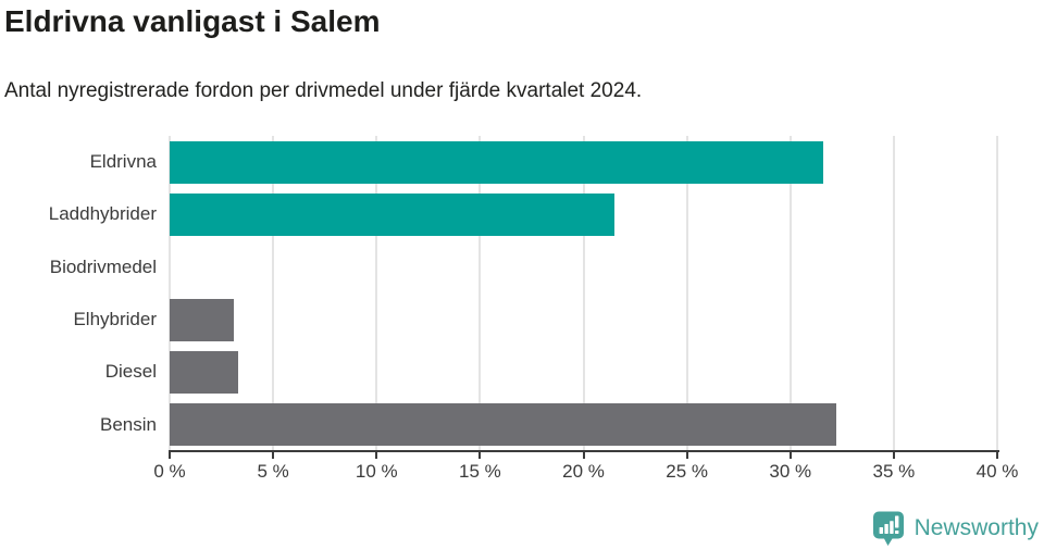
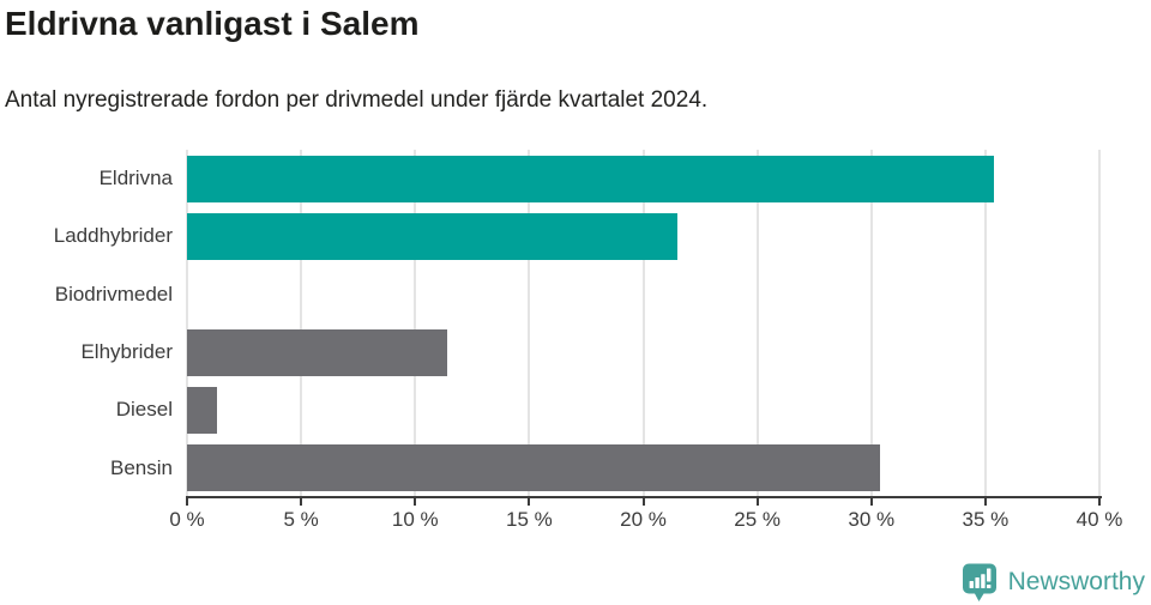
Eldrivna: 31.6% -> 35.4%
Elhybrider: 3.1% -> 11.4%
Diesel: 3.3% -> 1.3%
Bensin: 32.2% -> 30.4%
